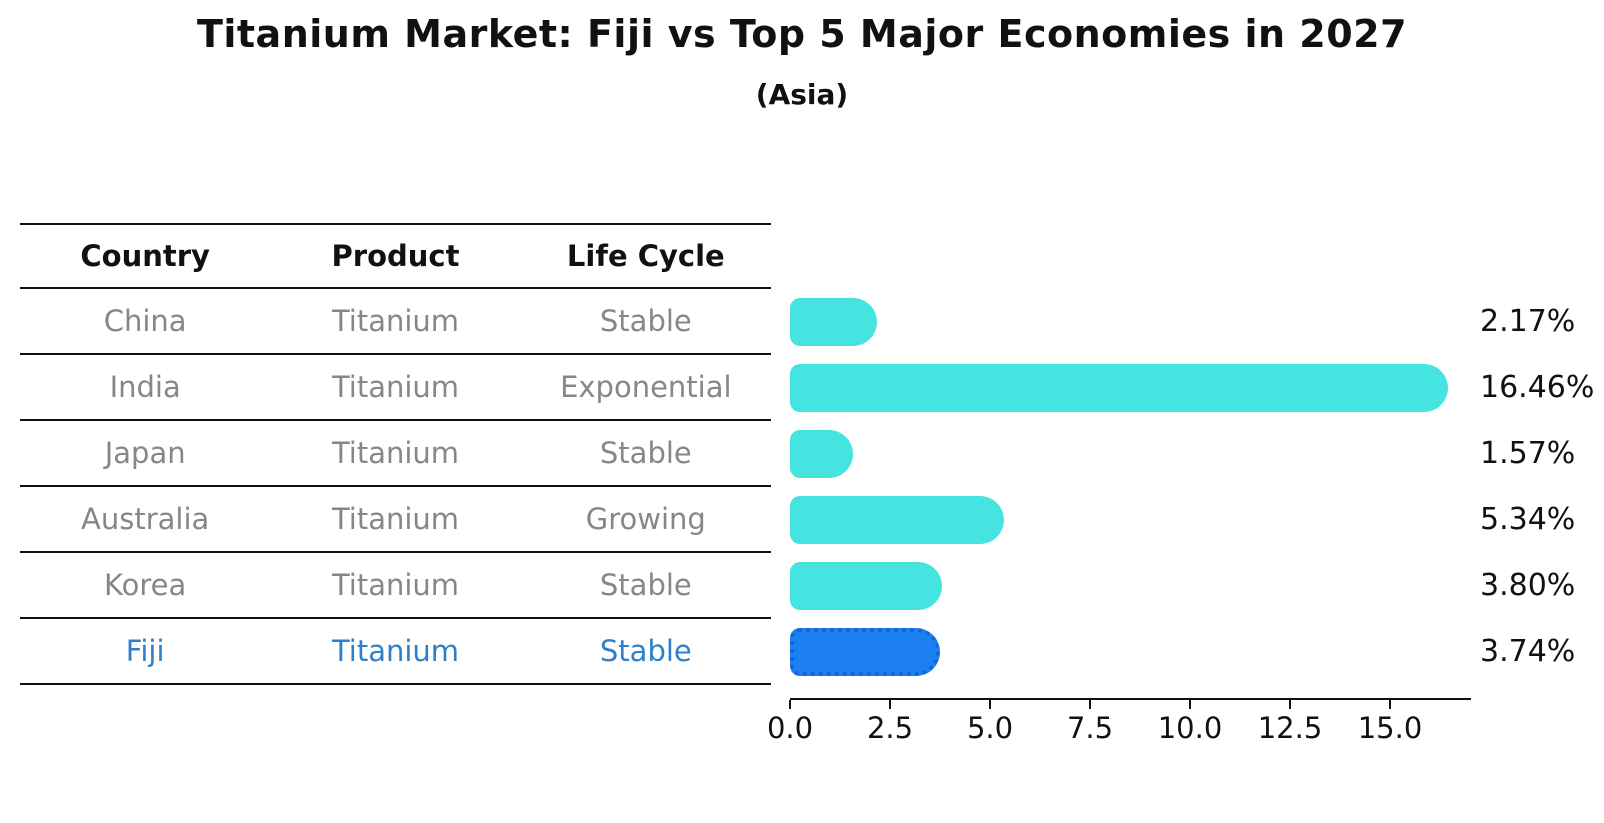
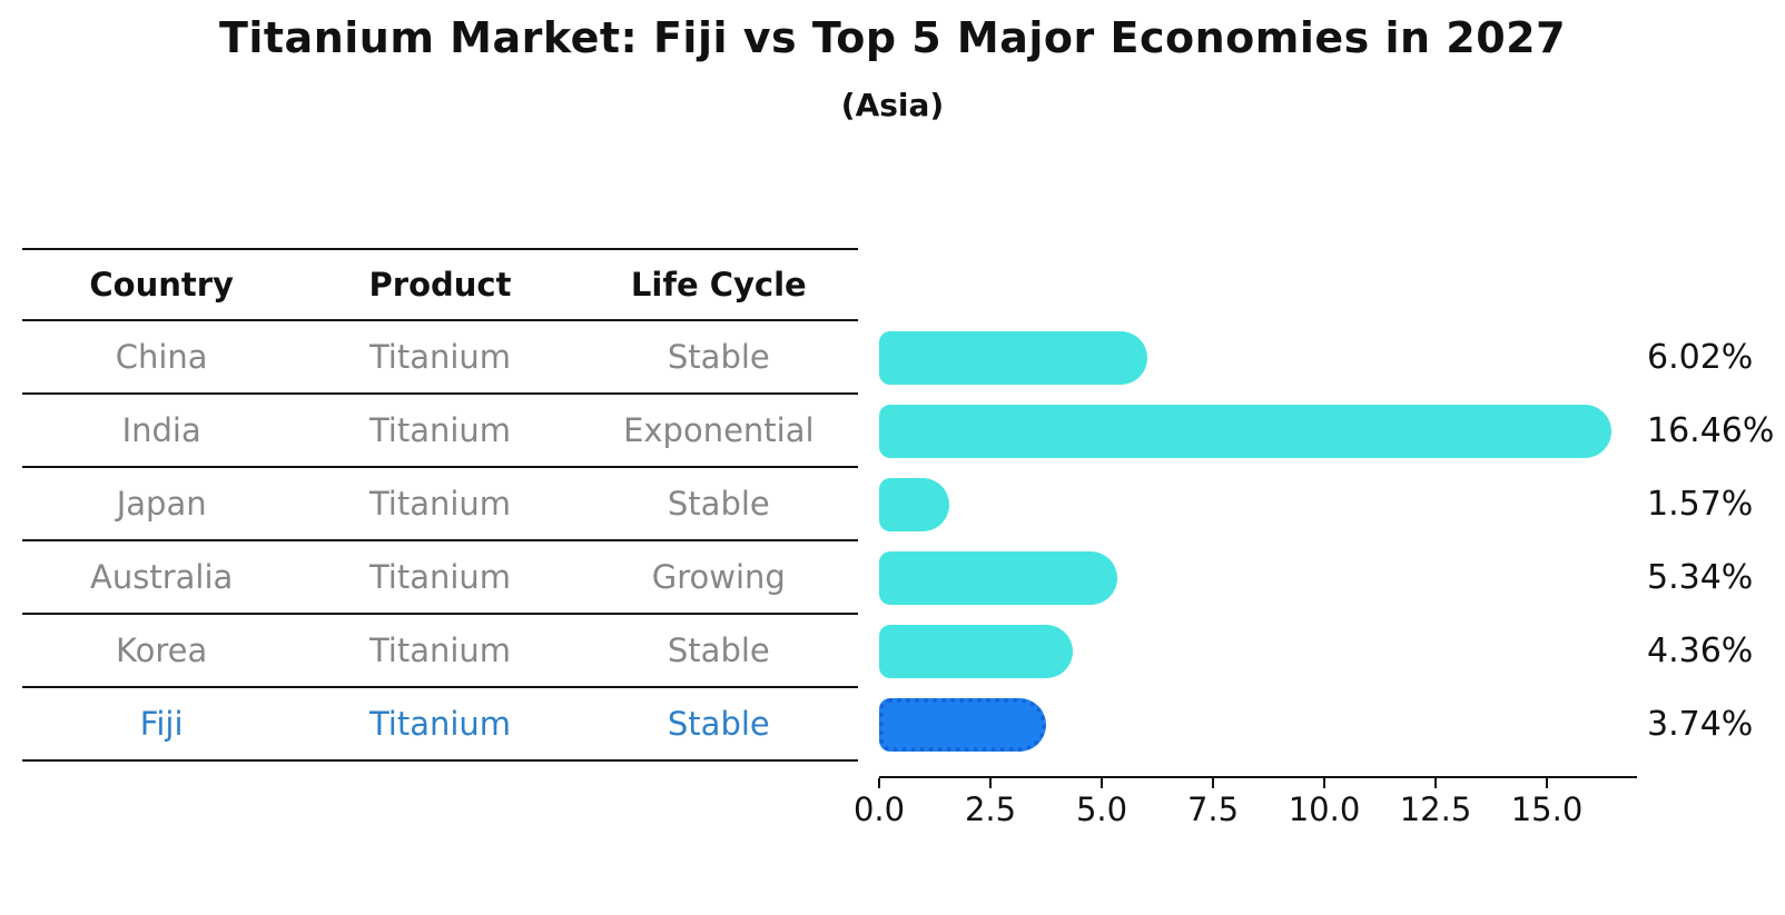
China: 2.17% -> 6.02%
Korea: 3.80% -> 4.36%
